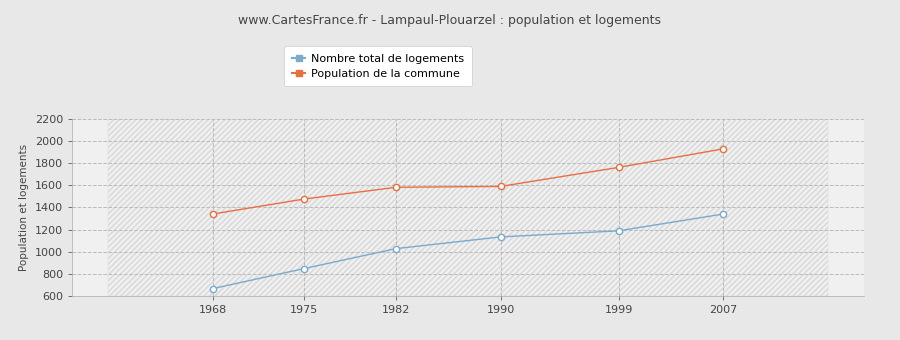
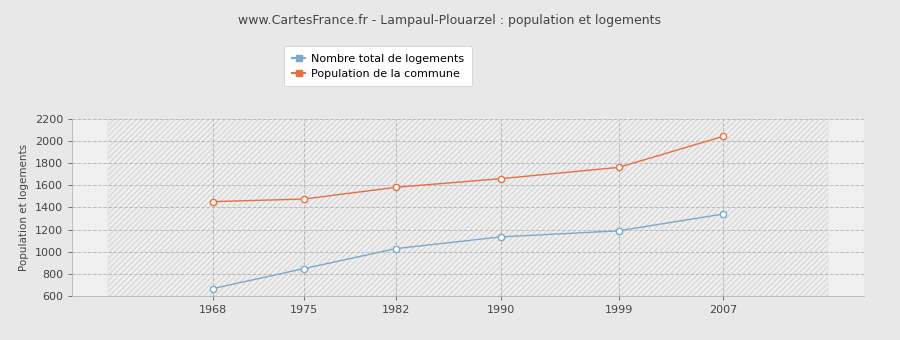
Population de la commune/1968: 1340 -> 1450
Population de la commune/1990: 1590 -> 1660
Population de la commune/2007: 1930 -> 2040
